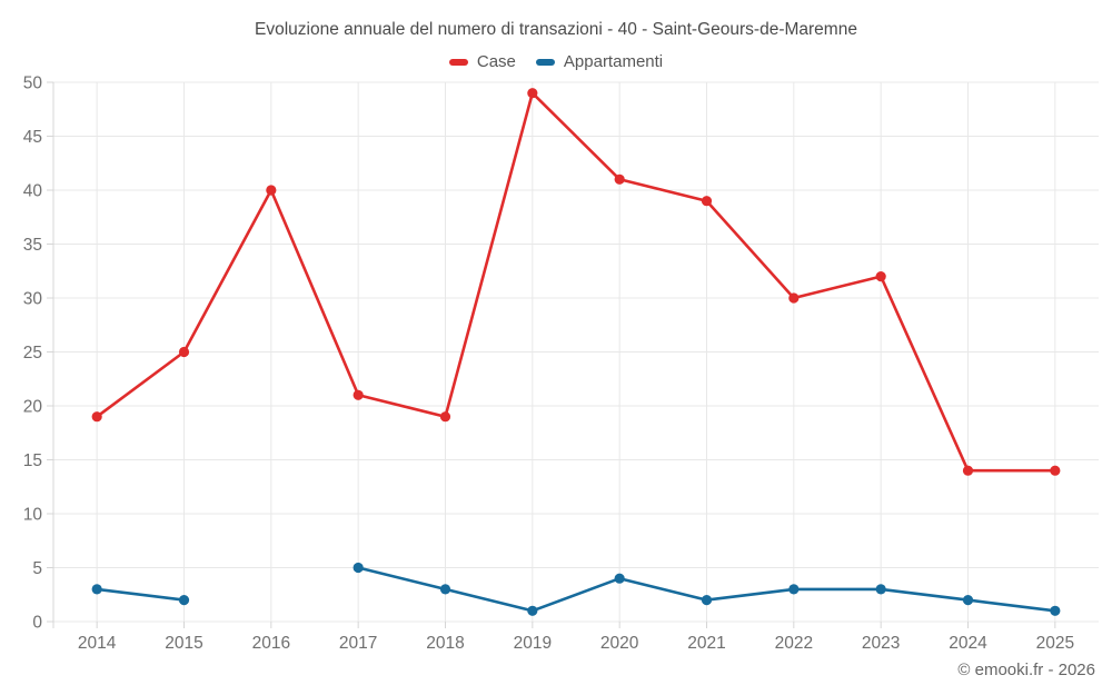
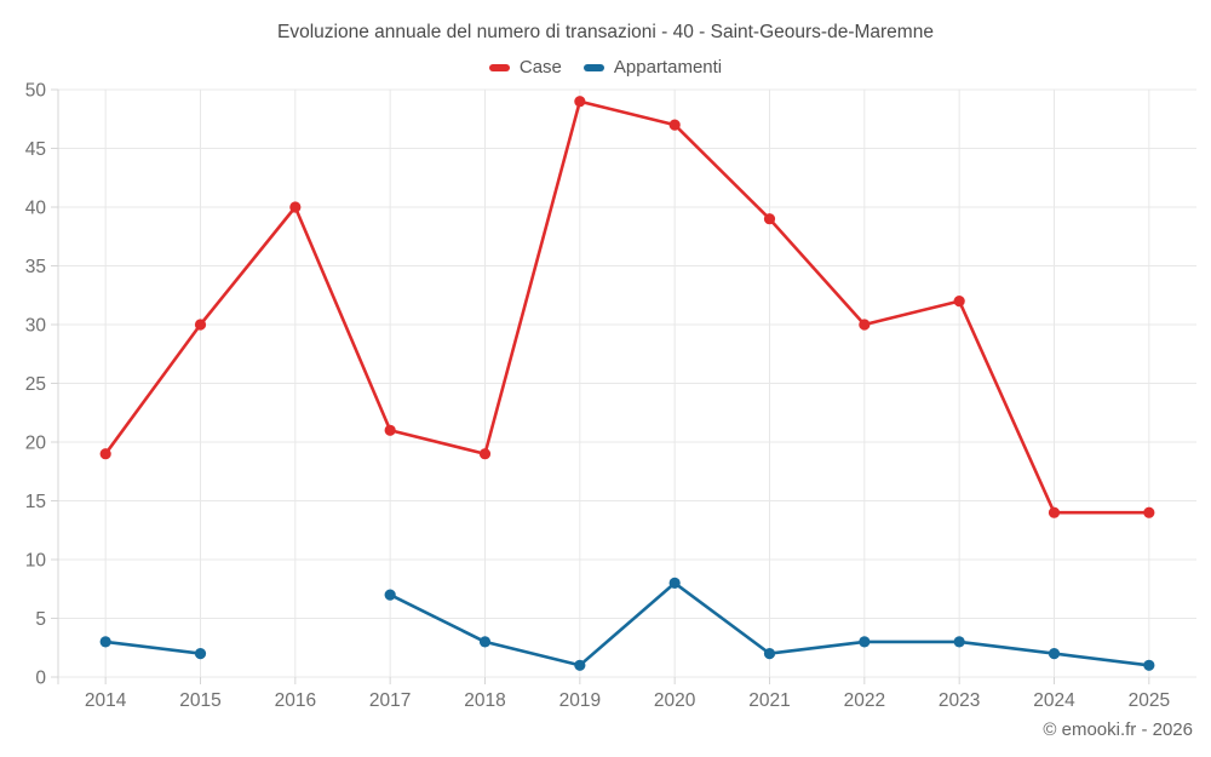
Case/2015: 25 -> 30
Appartamenti/2017: 5 -> 7
Case/2020: 41 -> 47
Appartamenti/2020: 4 -> 8
